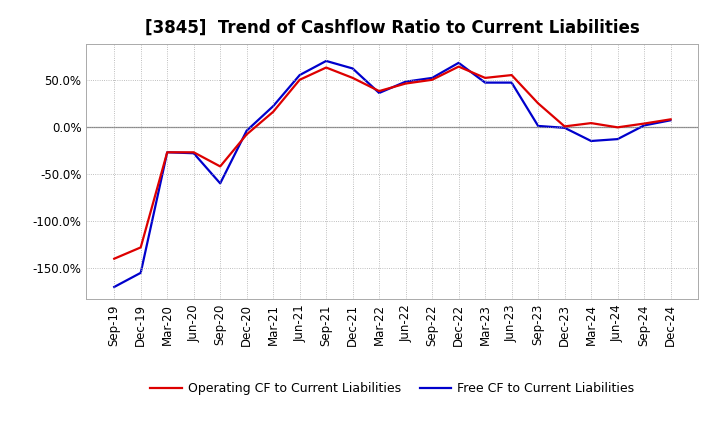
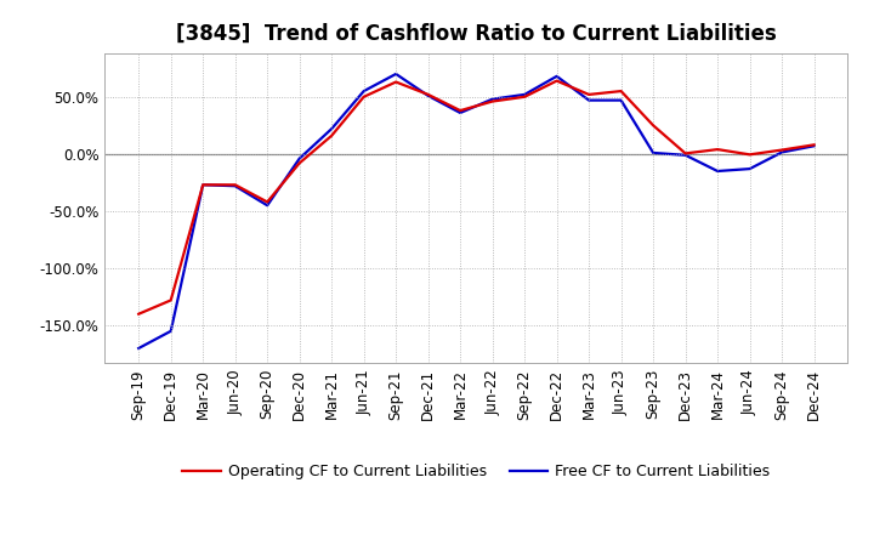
Free CF to Current Liabilities/Sep-20: -60% -> -45%
Free CF to Current Liabilities/Dec-21: 62% -> 51%
